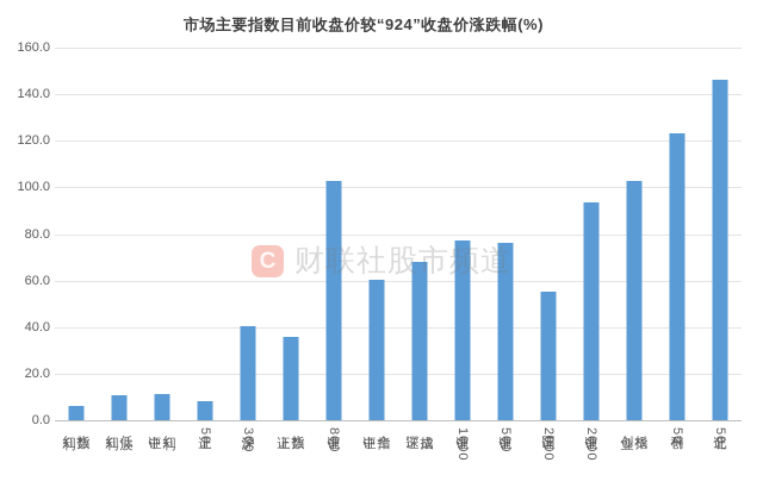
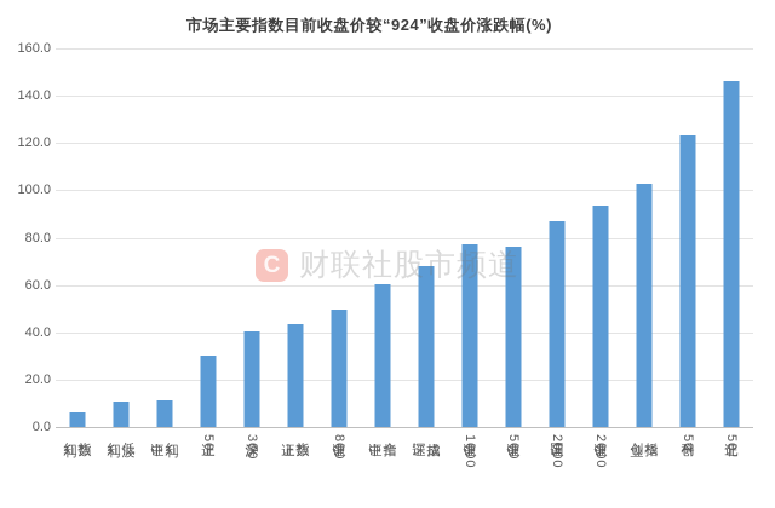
上证50: 8 -> 30
上证 指数: 36 -> 44
中证800: 103 -> 50
国证2000: 55 -> 87
